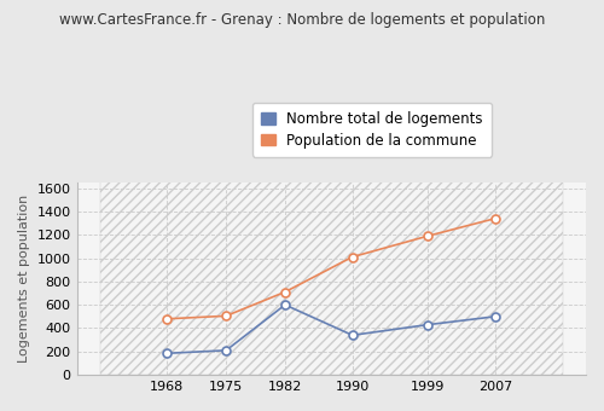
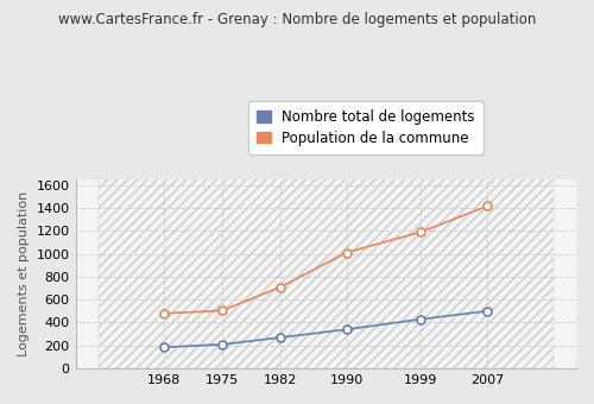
Nombre total de logements/1982: 600 -> 270
Population de la commune/2007: 1340 -> 1420
